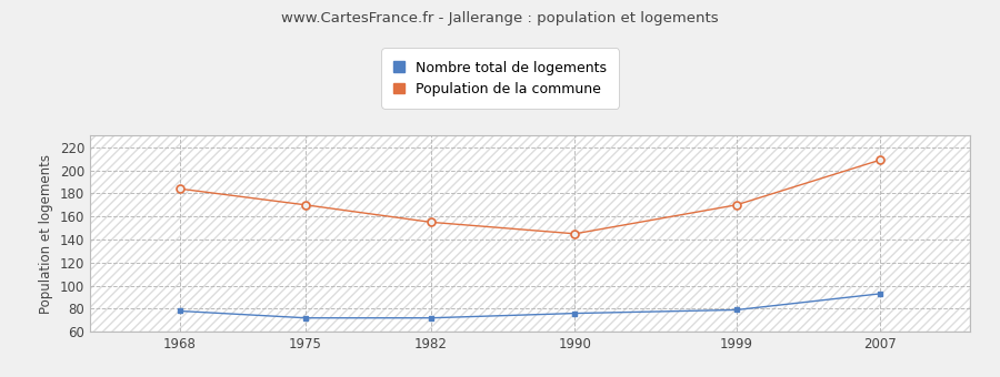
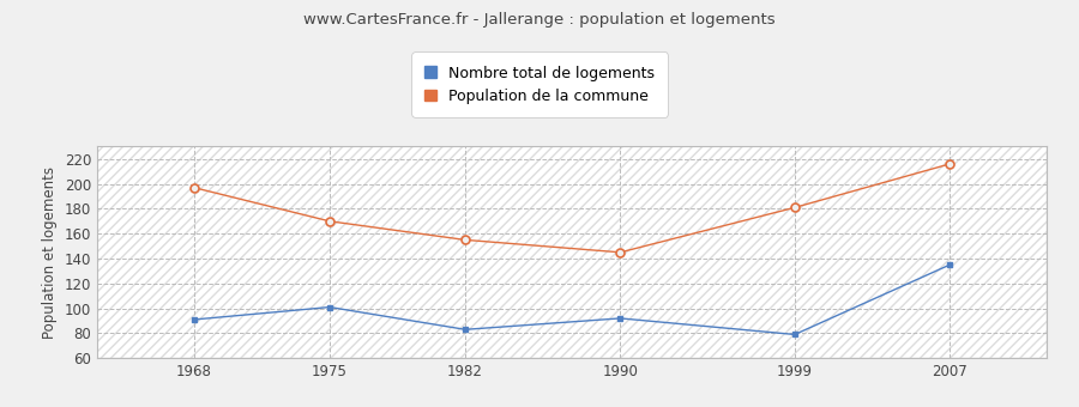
Nombre total de logements/1968: 78 -> 91
Population de la commune/1968: 184 -> 197
Nombre total de logements/1975: 72 -> 101
Nombre total de logements/1982: 72 -> 83
Nombre total de logements/1990: 76 -> 92
Population de la commune/1999: 170 -> 181
Nombre total de logements/2007: 93 -> 135
Population de la commune/2007: 209 -> 216
